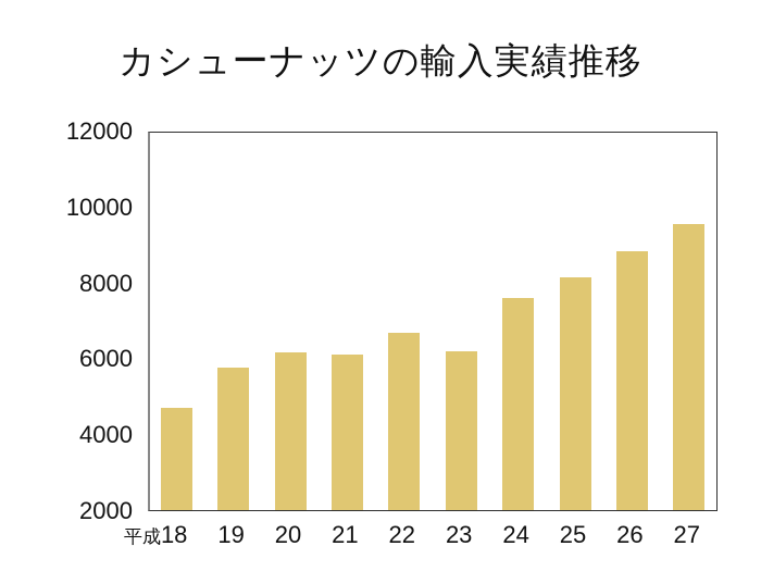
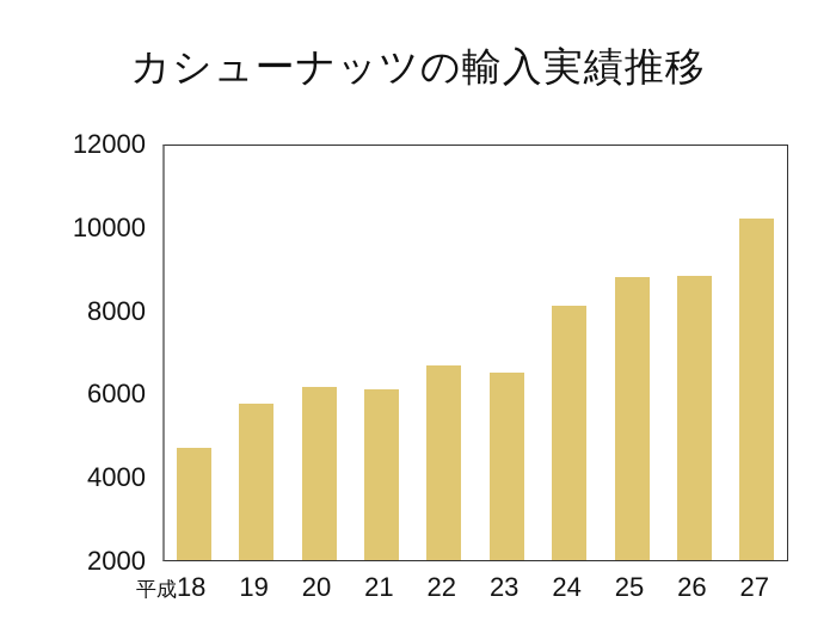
23: 6200 -> 6500
24: 7600 -> 8100
25: 8100 -> 8800
27: 9500 -> 10200
